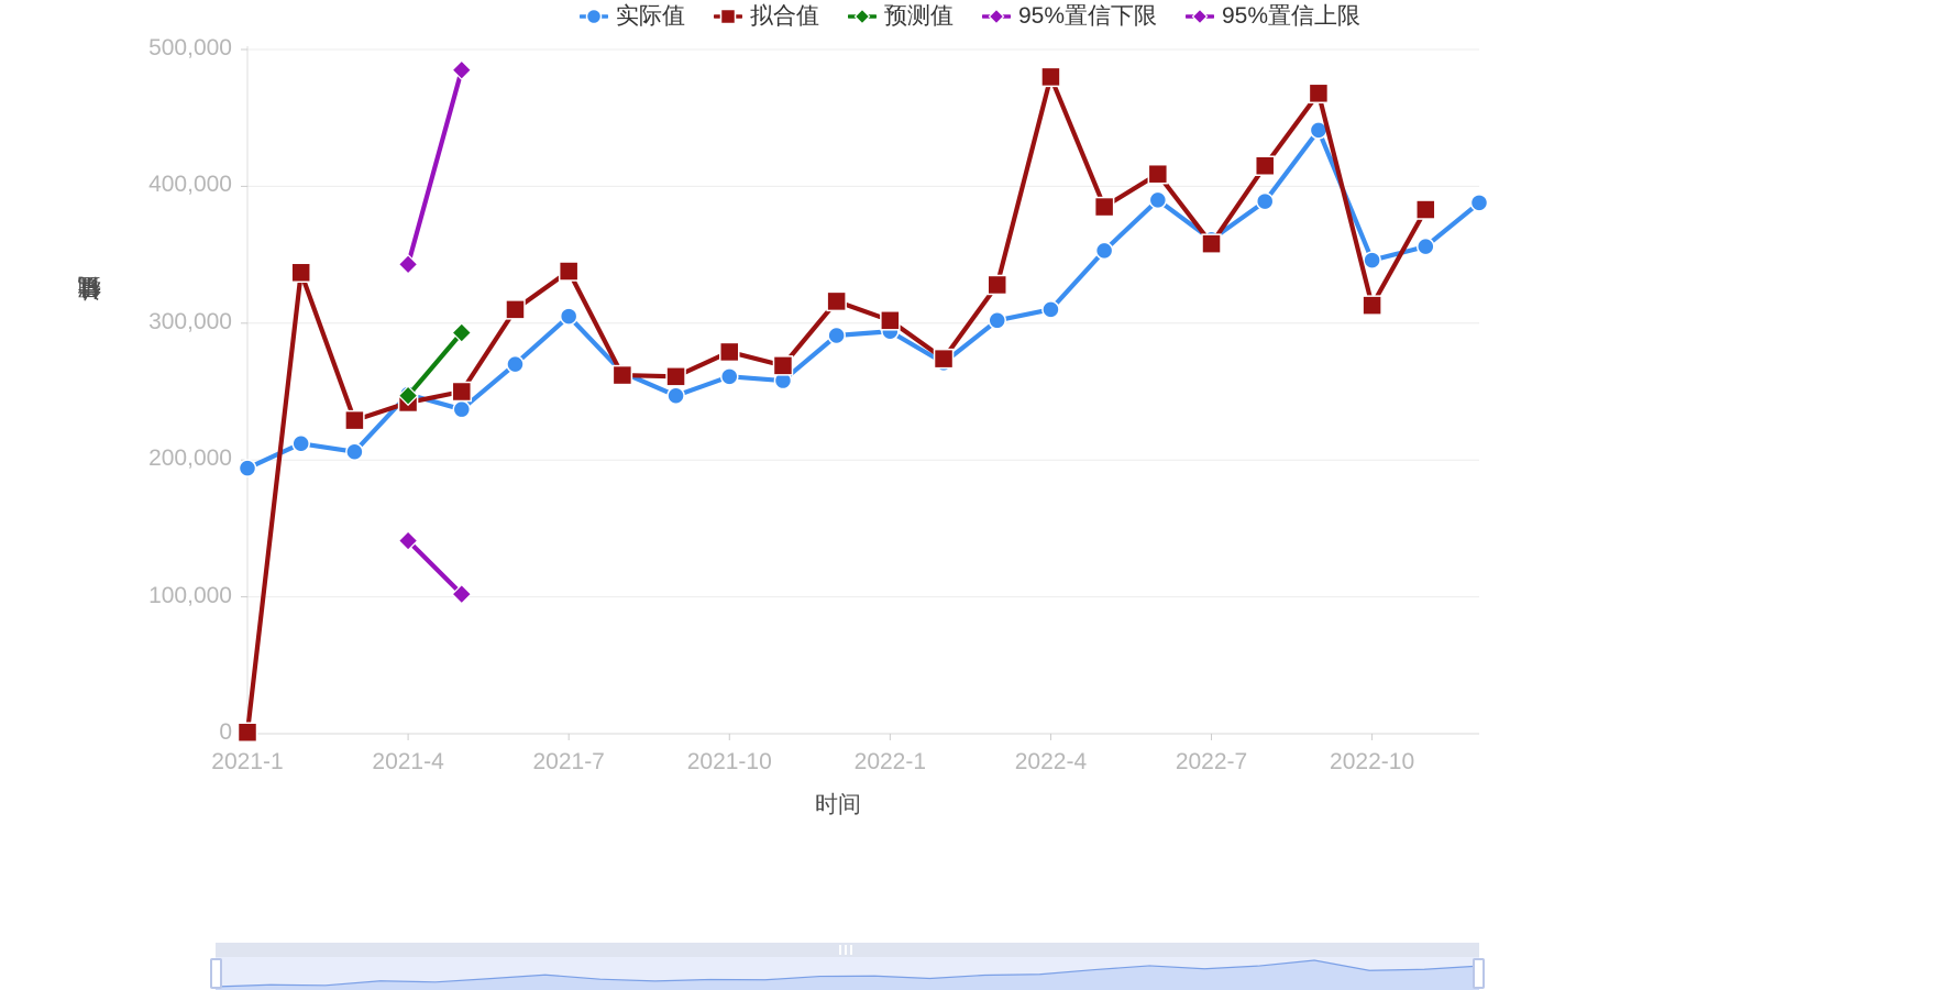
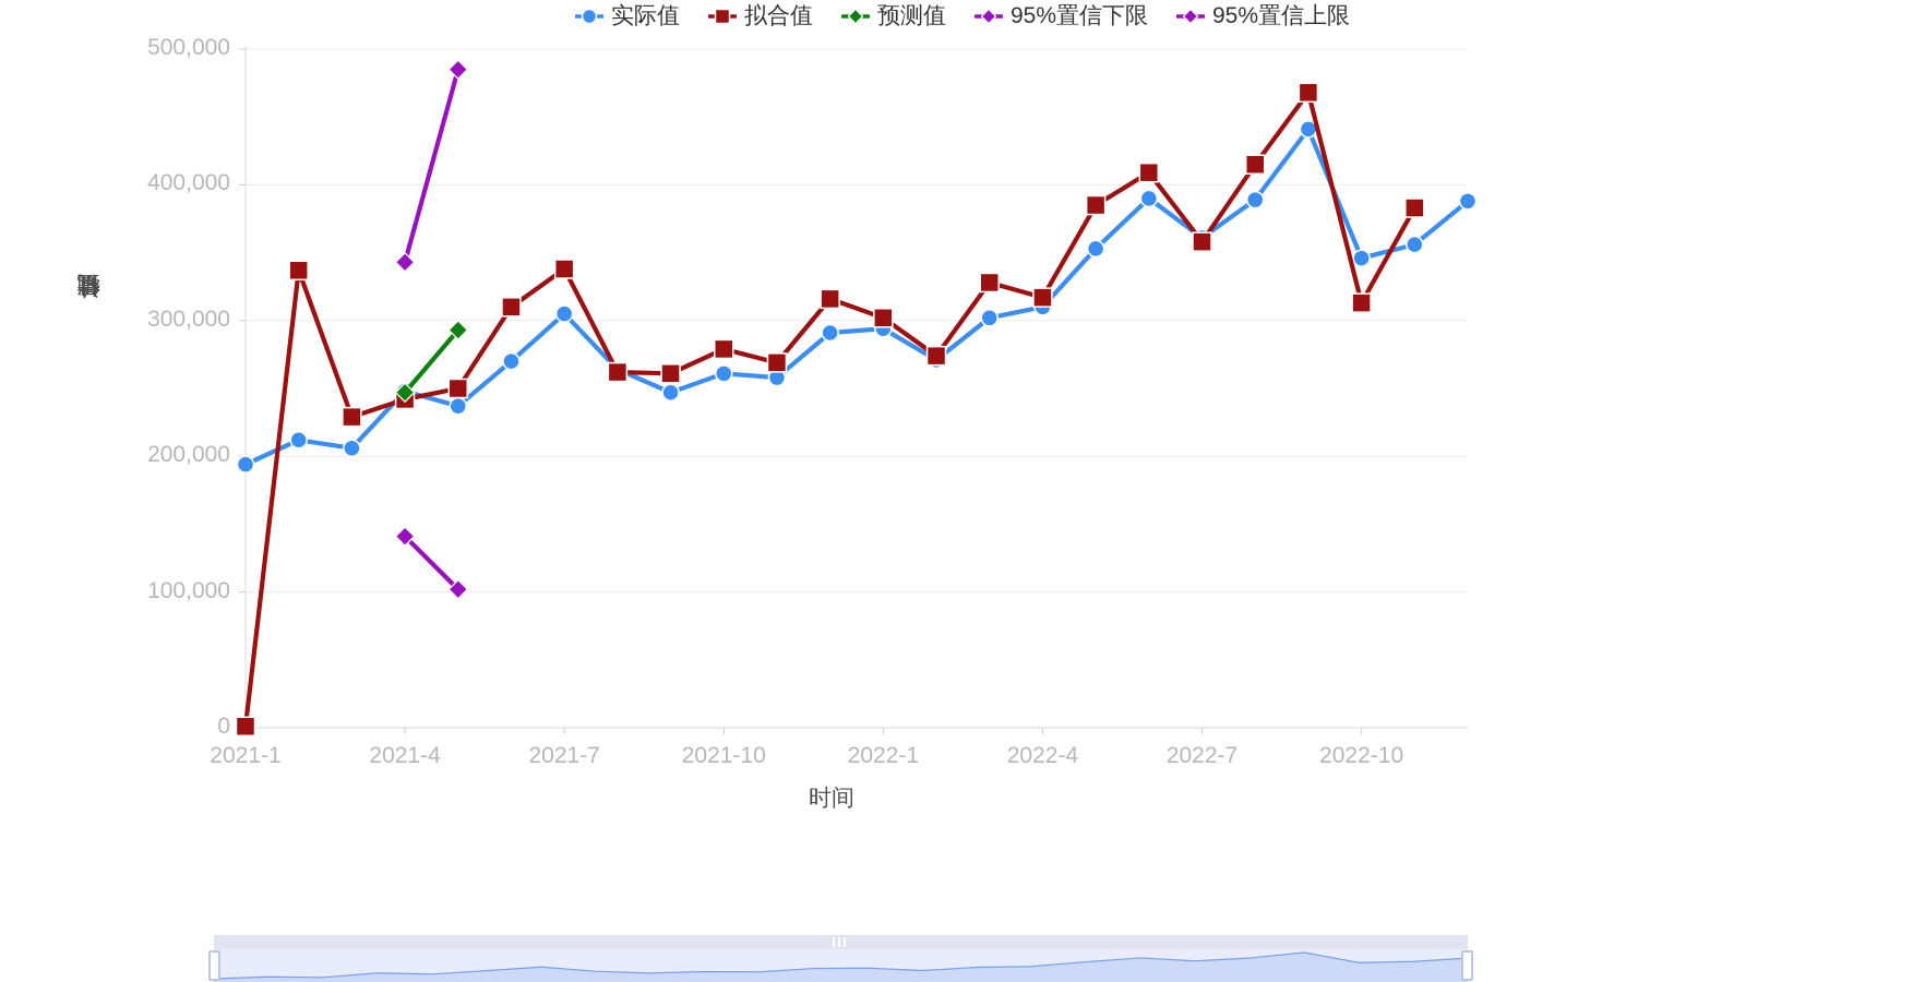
拟合值/2022-4: 480000 -> 317000
